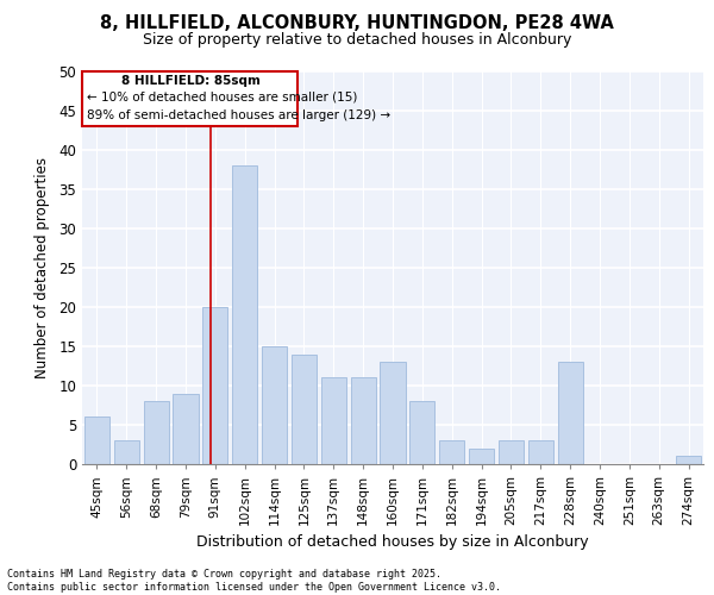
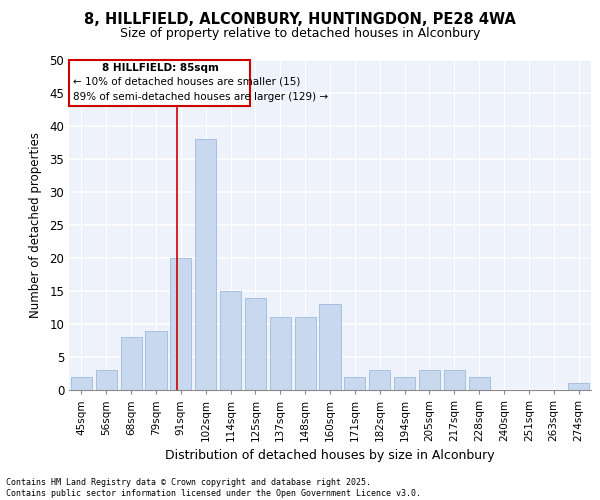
45sqm: 6 -> 2
171sqm: 8 -> 2
228sqm: 13 -> 2
